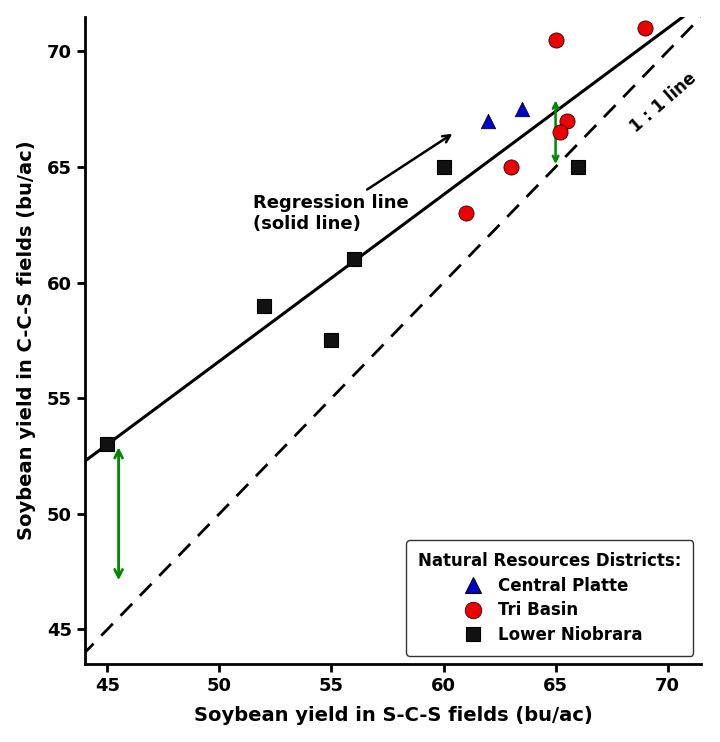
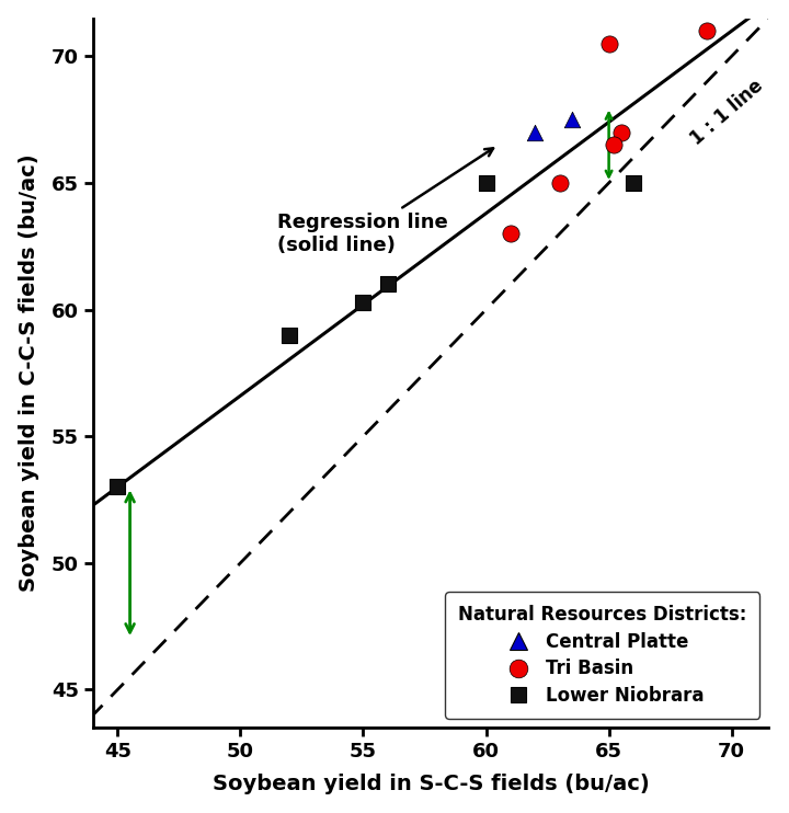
Lower Niobrara/55: 57.5 -> 60.3
